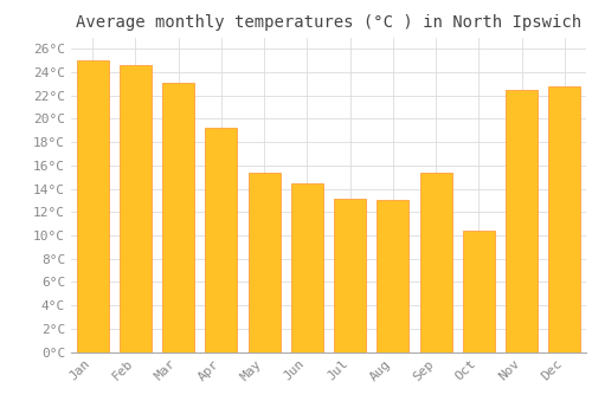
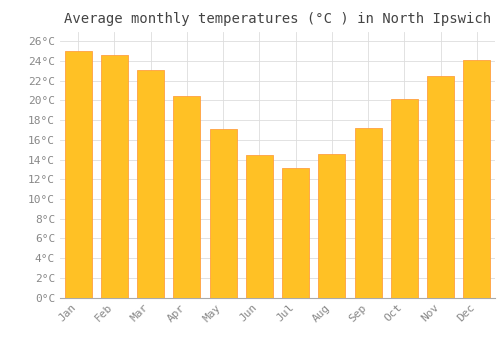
Apr: 19.2°C -> 20.5°C
May: 15.4°C -> 17.1°C
Aug: 13.0°C -> 14.6°C
Sep: 15.4°C -> 17.2°C
Oct: 10.4°C -> 20.1°C
Dec: 22.8°C -> 24.1°C
